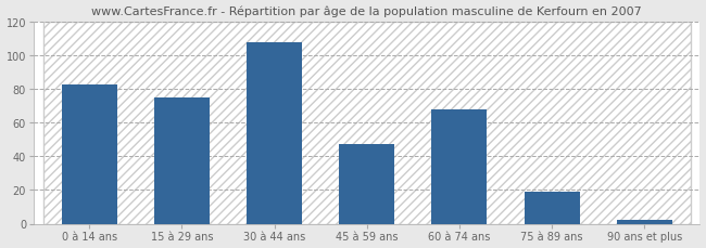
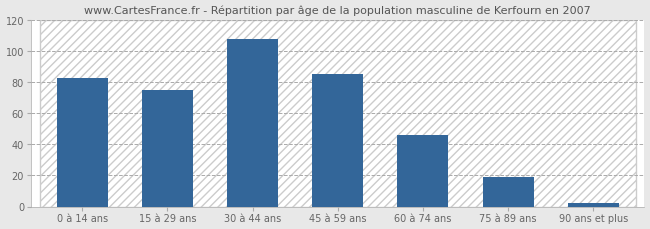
45 à 59 ans: 47 -> 85
60 à 74 ans: 68 -> 46
